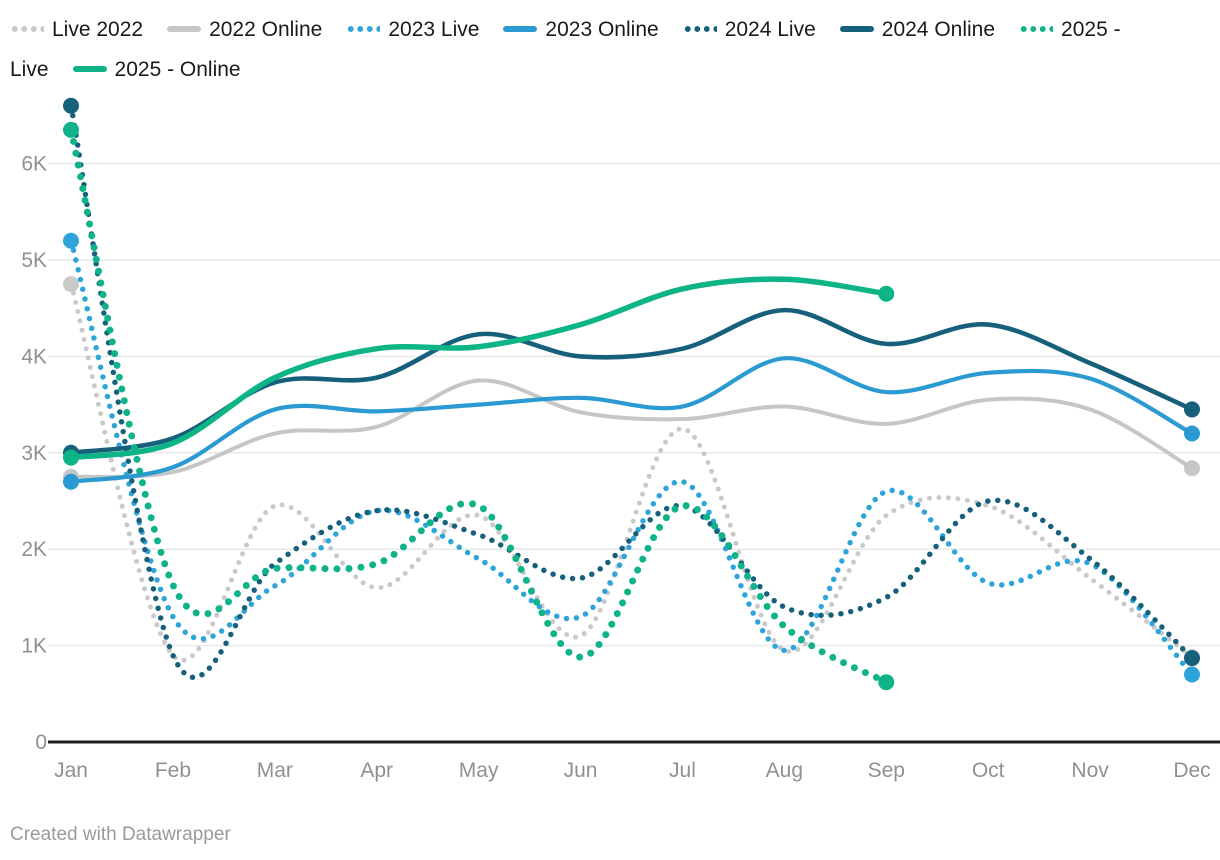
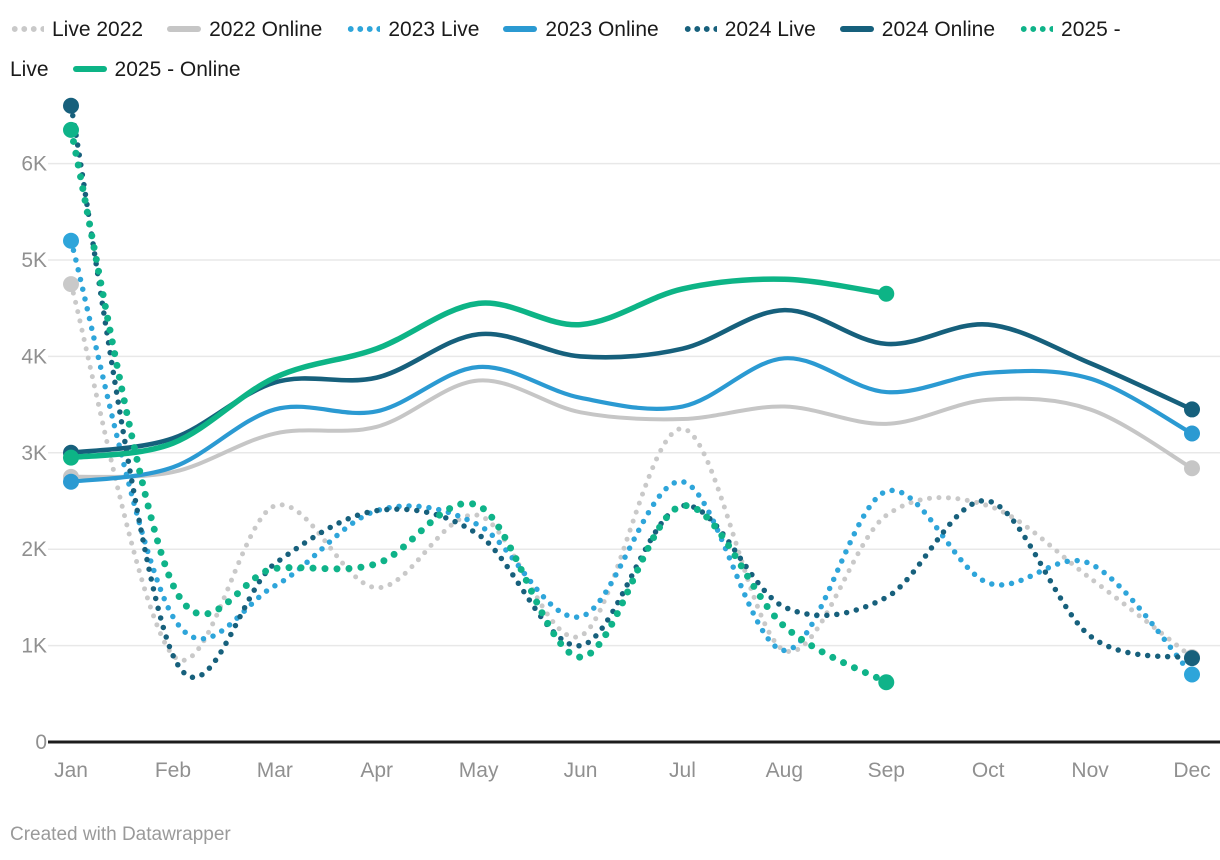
2023 Live/May: 1.9K -> 2.2K
2023 Online/May: 3.5K -> 3.9K
2025 - Online/May: 4.1K -> 4.6K
2024 Live/Jun: 1.7K -> 1.0K
2024 Live/Nov: 1.9K -> 1.1K
